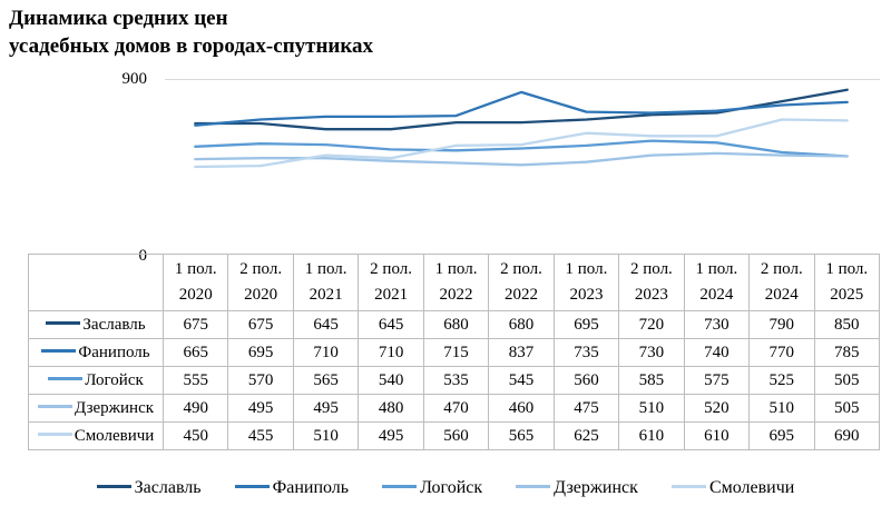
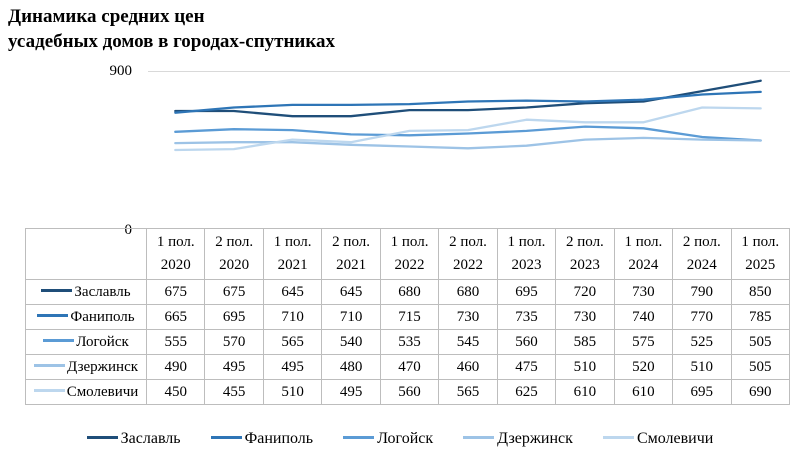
Фаниполь/2 пол. 2022: 837 -> 730
